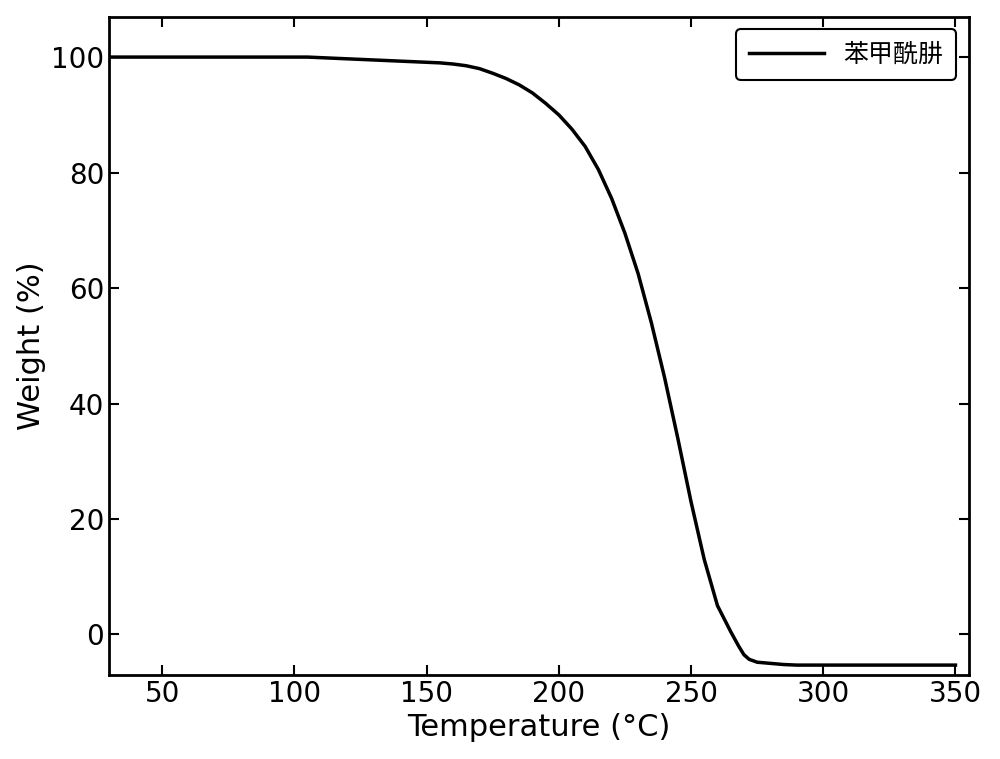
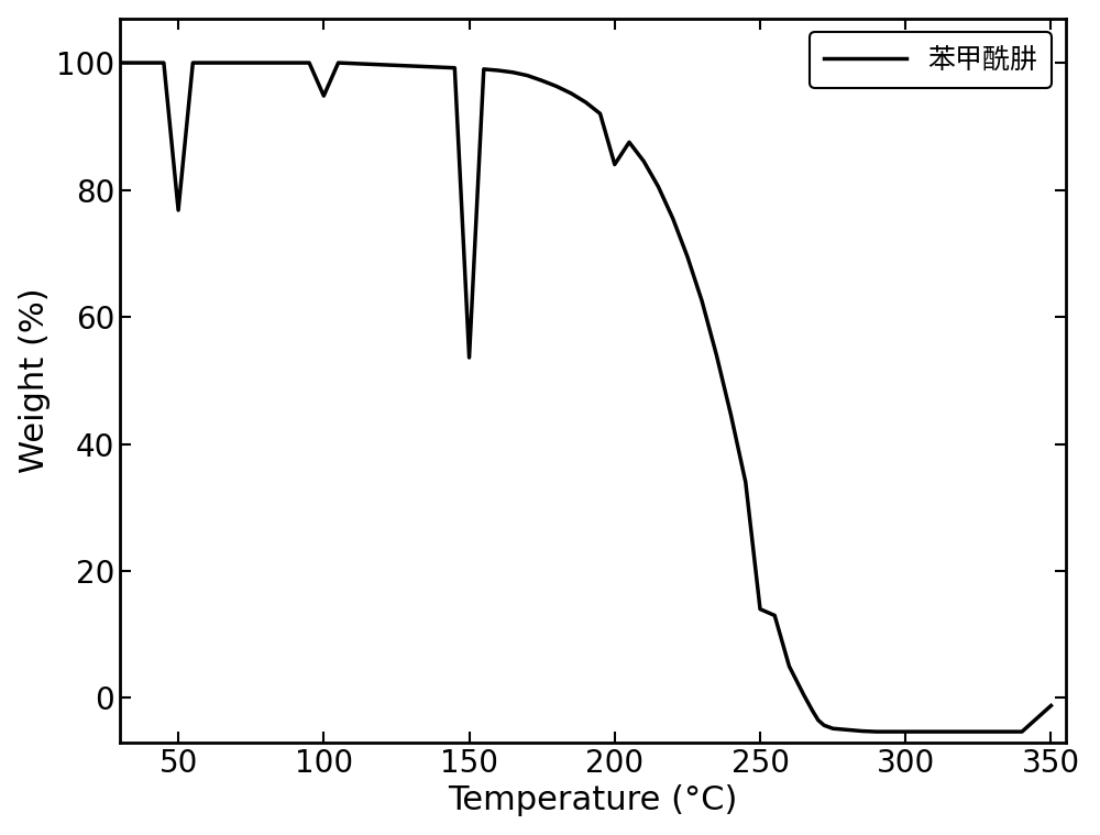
50: 100.0 -> 76.8
100: 100.0 -> 94.8
150: 99.1 -> 53.6
200: 90.0 -> 84.0
250: 23.0 -> 14.0
350: -5.3 -> -1.2
